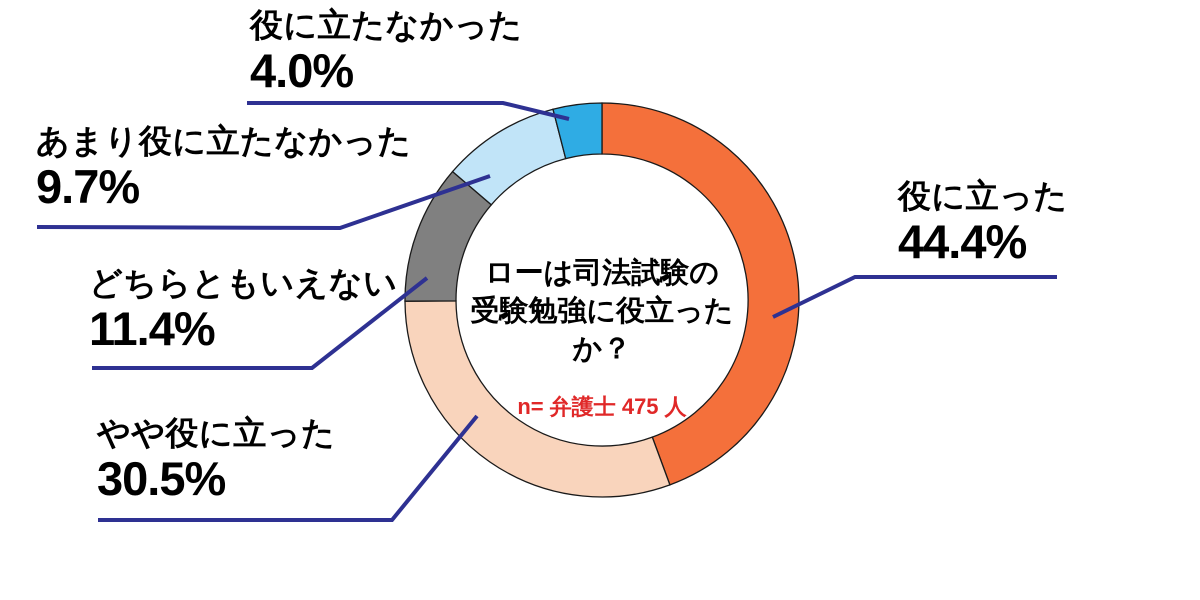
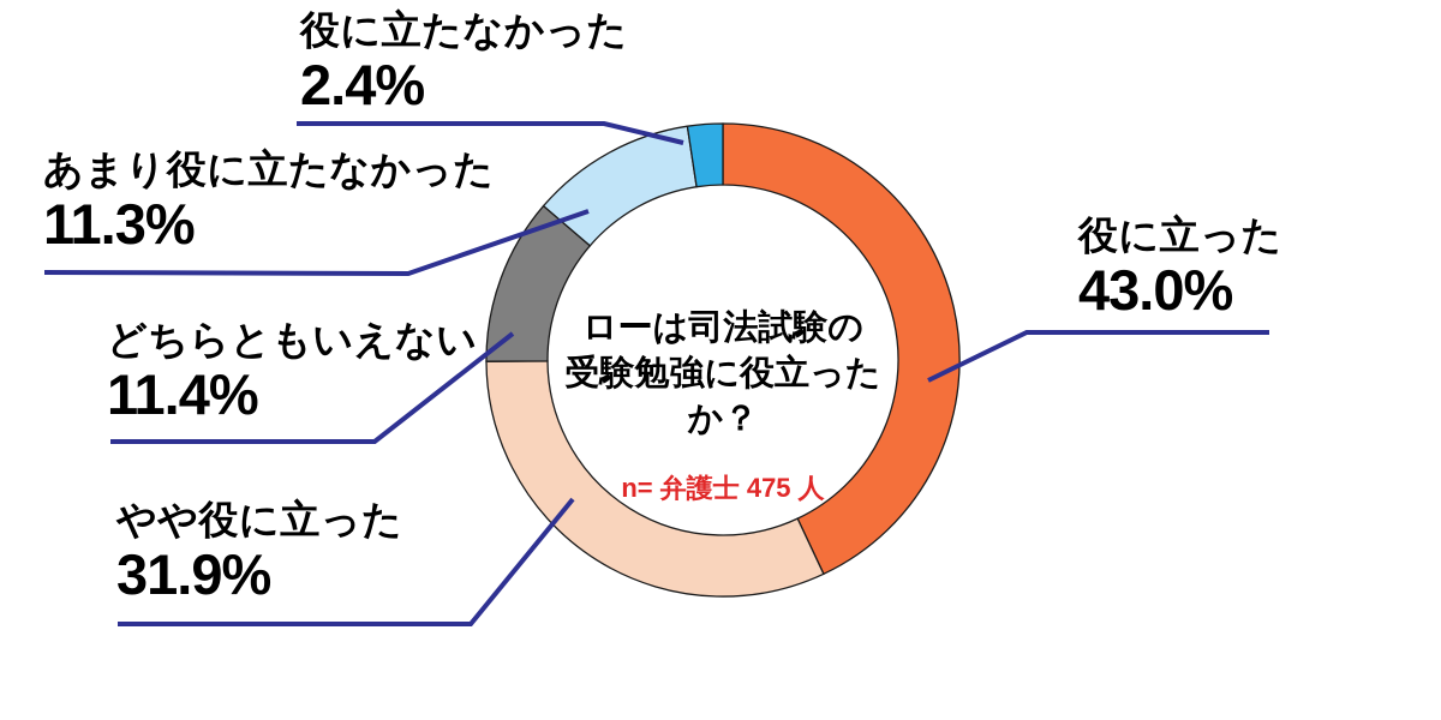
役に立った: 44.4% -> 43.0%
やや役に立った: 30.5% -> 31.9%
あまり役に立たなかった: 9.7% -> 11.3%
役に立たなかった: 4.0% -> 2.4%
